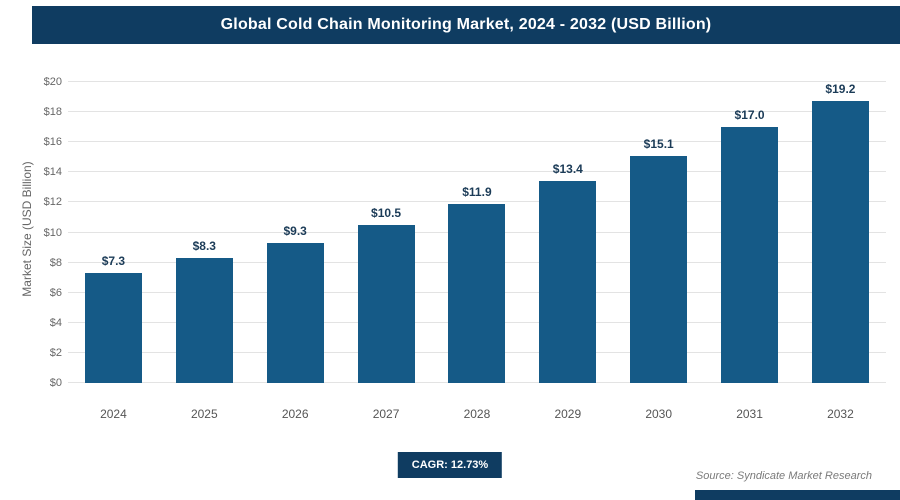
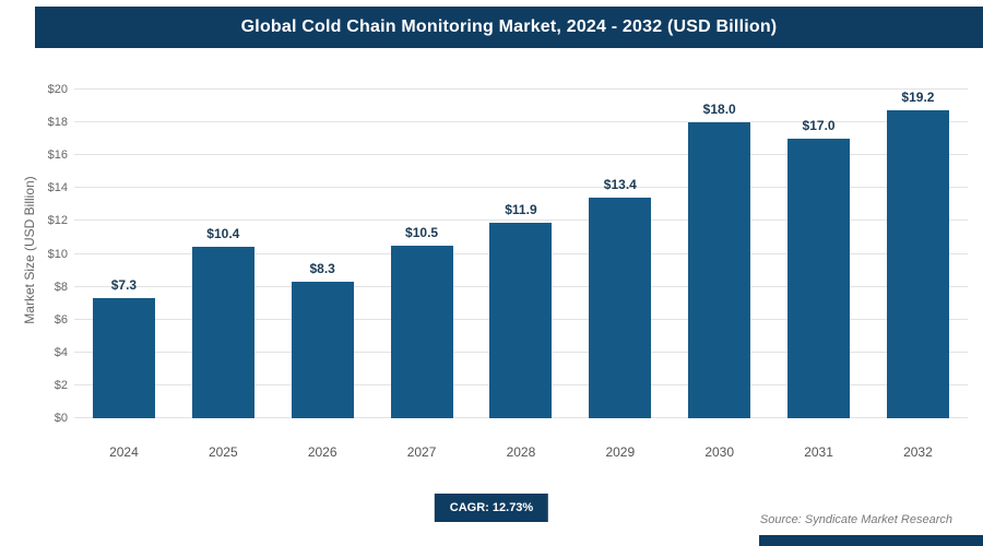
2025: $8.3 -> $10.4
2026: $9.3 -> $8.3
2030: $15.1 -> $18.0
